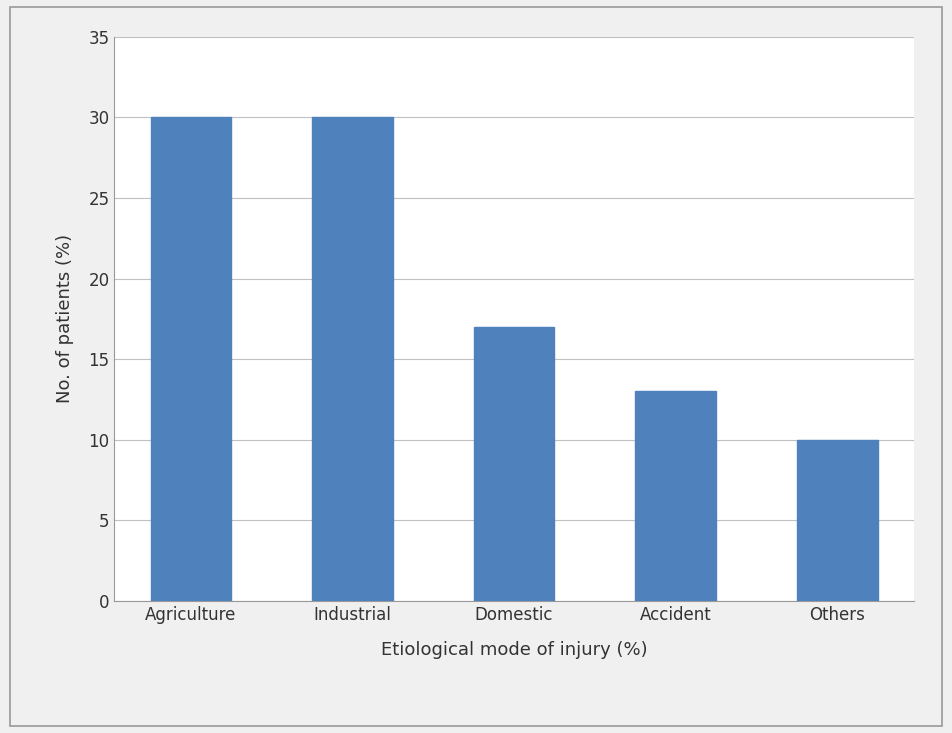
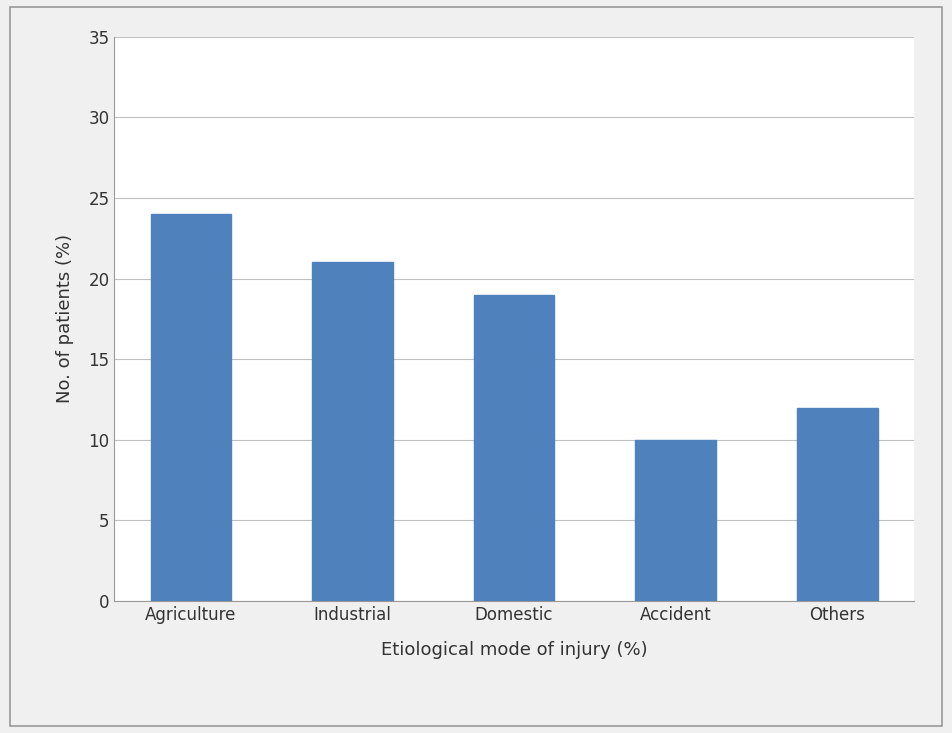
Agriculture: 30 -> 24
Industrial: 30 -> 21
Domestic: 17 -> 19
Accident: 13 -> 10
Others: 10 -> 12
